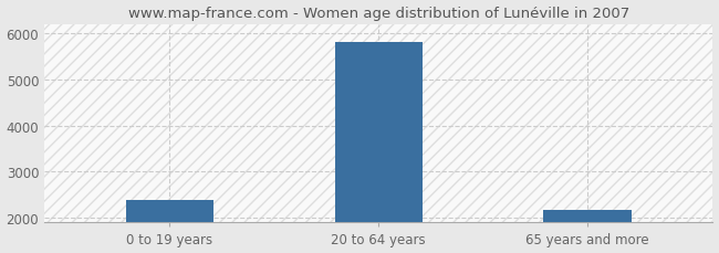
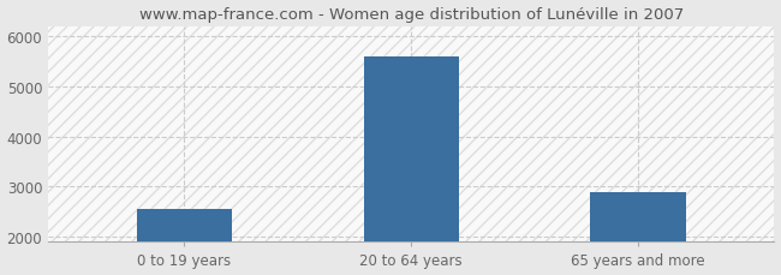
0 to 19 years: 2380 -> 2550
20 to 64 years: 5800 -> 5600
65 years and more: 2180 -> 2900
